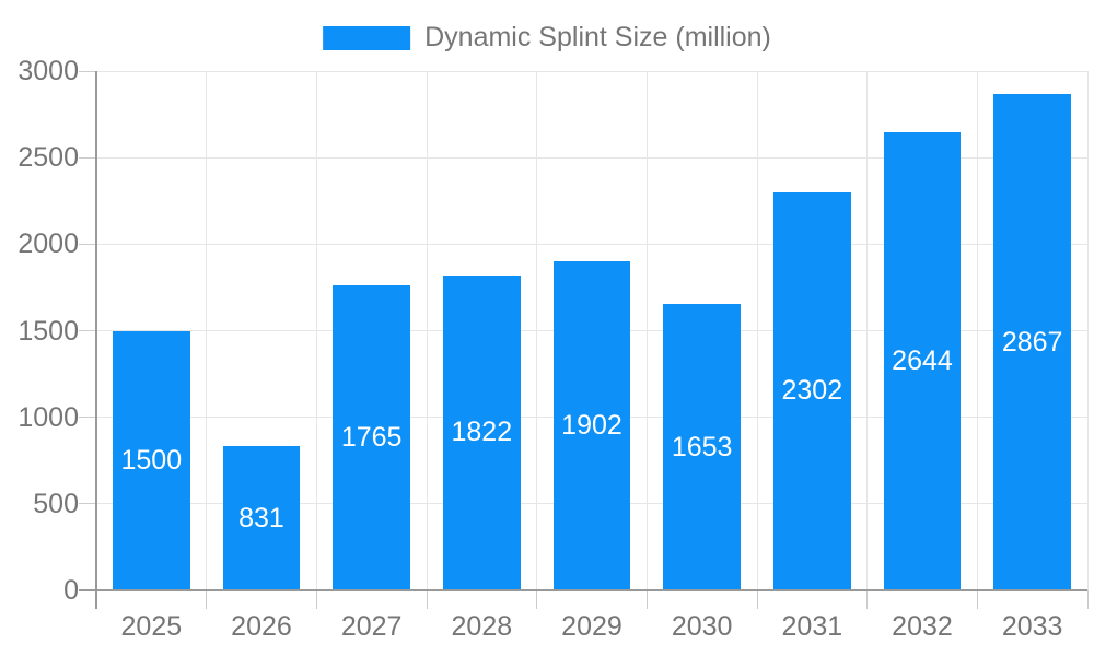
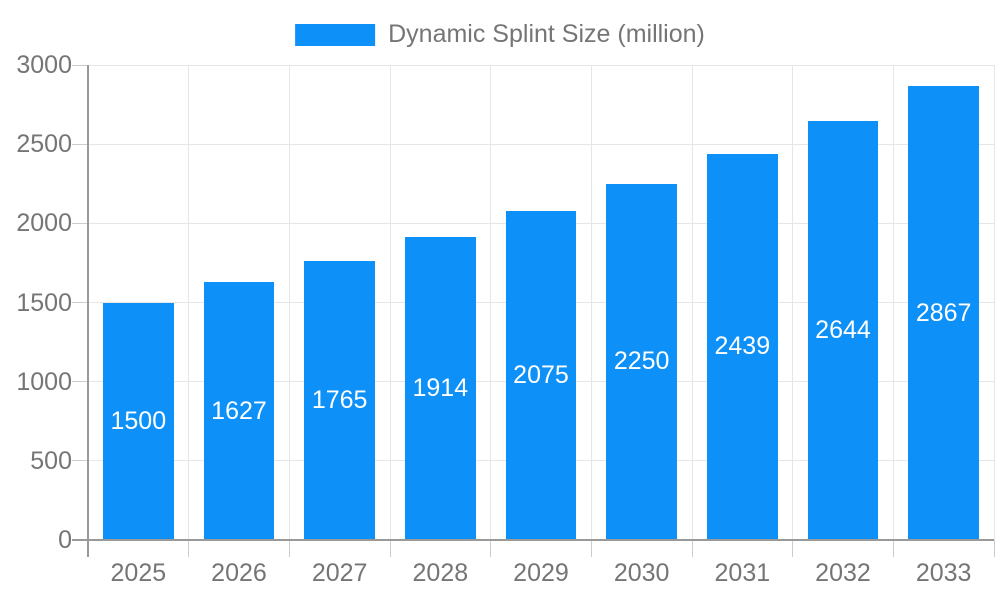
2026: 831 -> 1627
2028: 1822 -> 1914
2029: 1902 -> 2075
2030: 1653 -> 2250
2031: 2302 -> 2439
